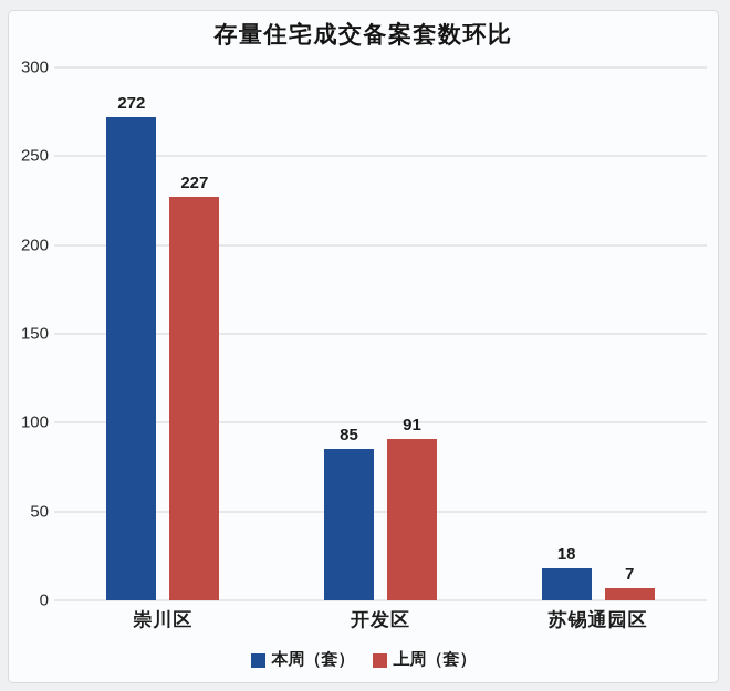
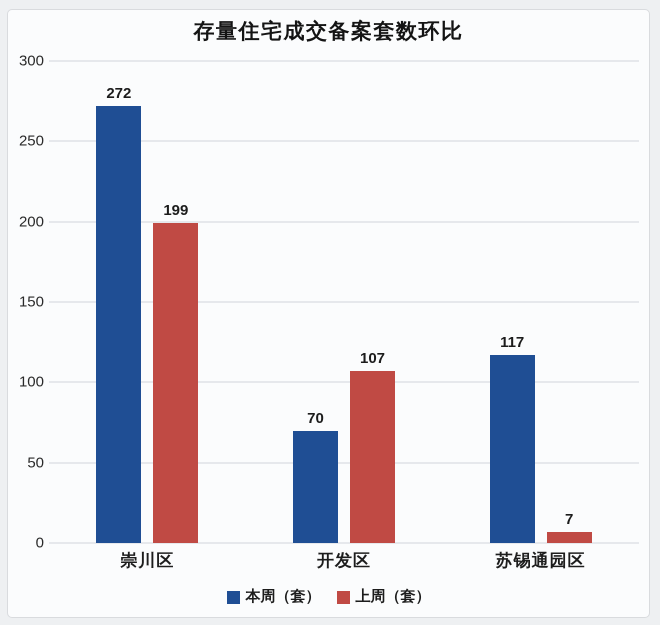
上周（套）/崇川区: 227 -> 199
本周（套）/开发区: 85 -> 70
上周（套）/开发区: 91 -> 107
本周（套）/苏锡通园区: 18 -> 117
